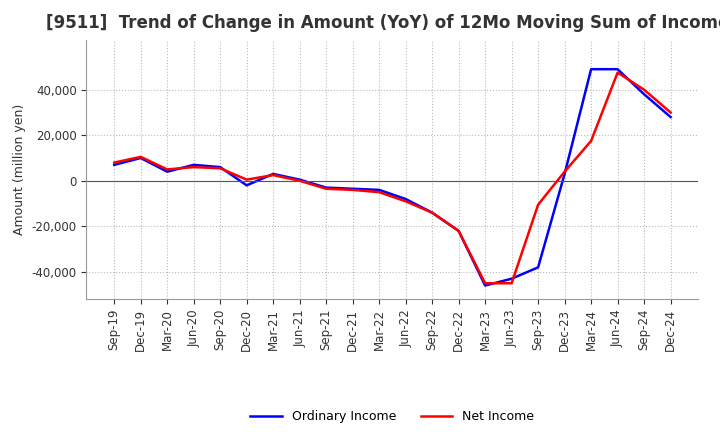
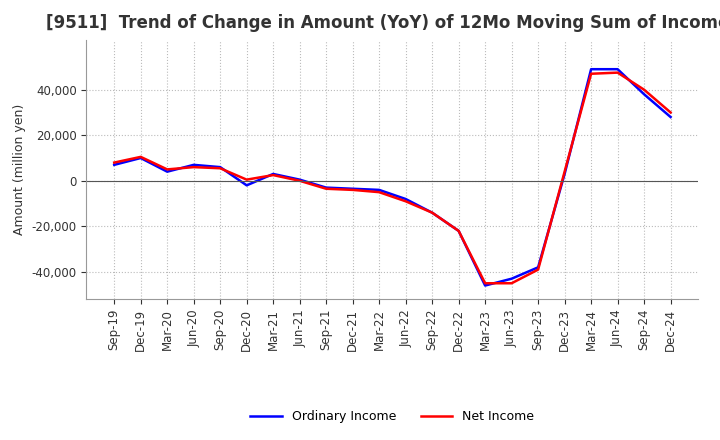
Net Income/Sep-23: -10,500 -> -39,000
Net Income/Mar-24: 17,500 -> 47,000
